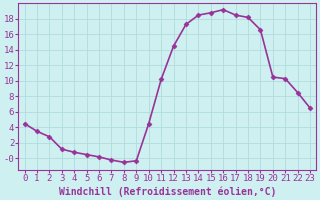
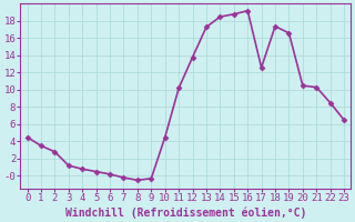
12: 14.5 -> 13.8
17: 18.5 -> 12.6
18: 18.2 -> 17.4
